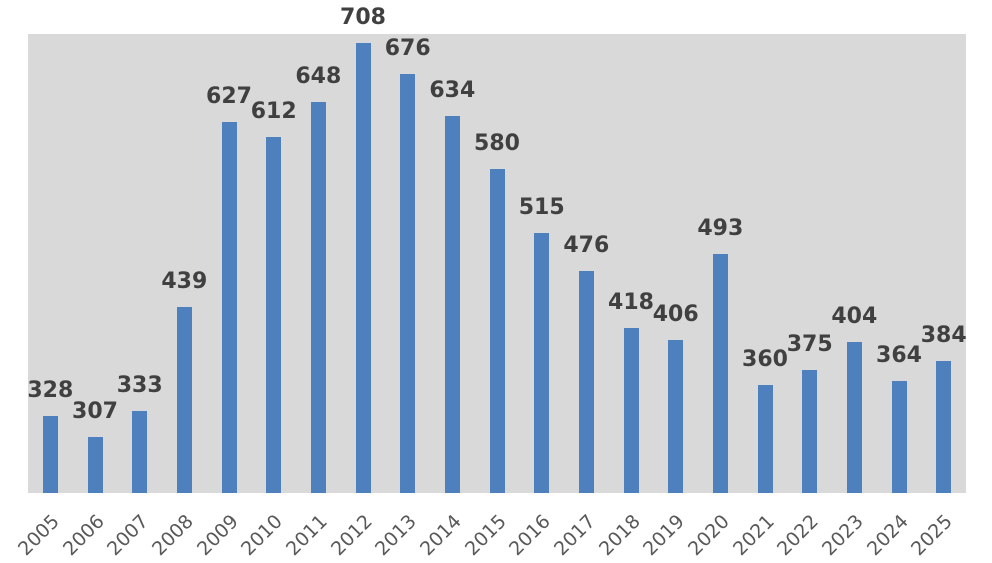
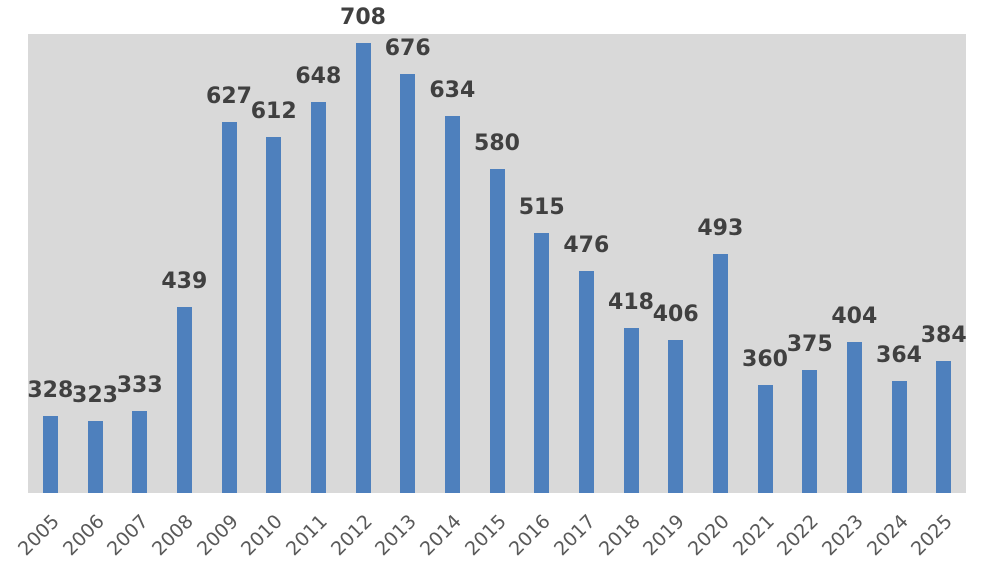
2006: 307 -> 323
